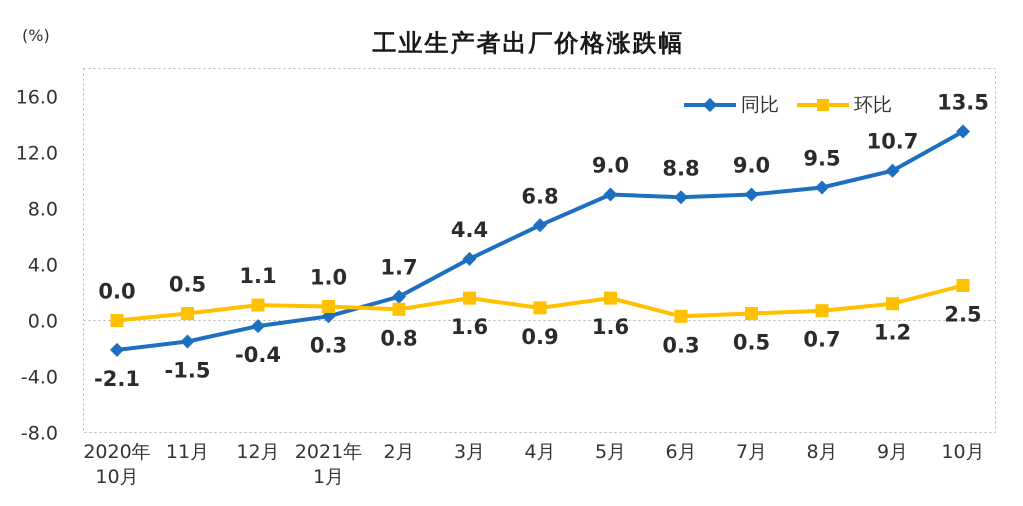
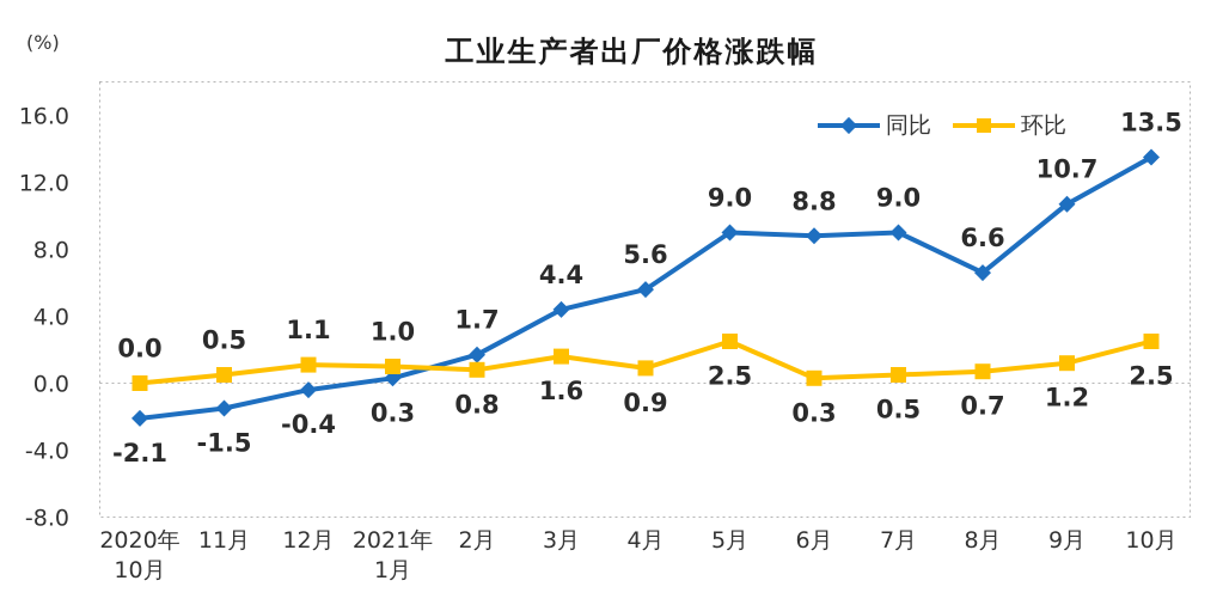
同比/4月: 6.8 -> 5.6
环比/5月: 1.6 -> 2.5
同比/8月: 9.5 -> 6.6
